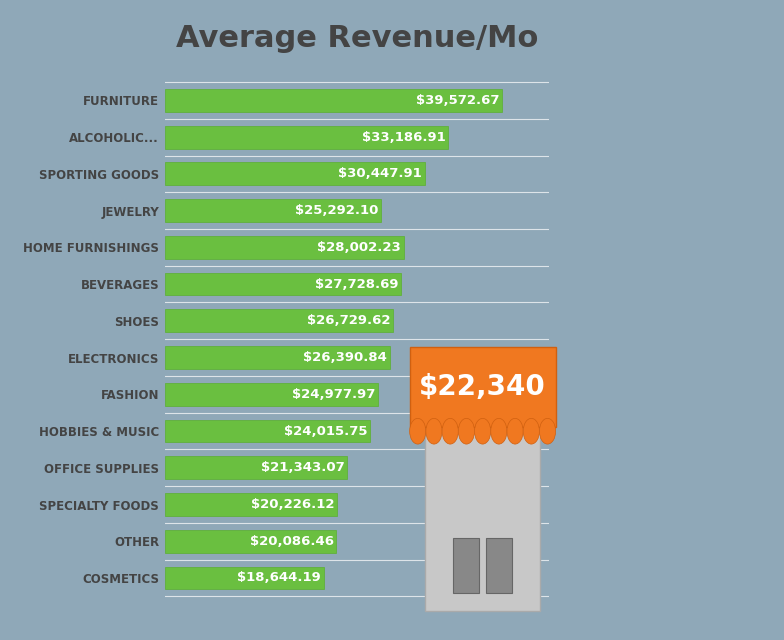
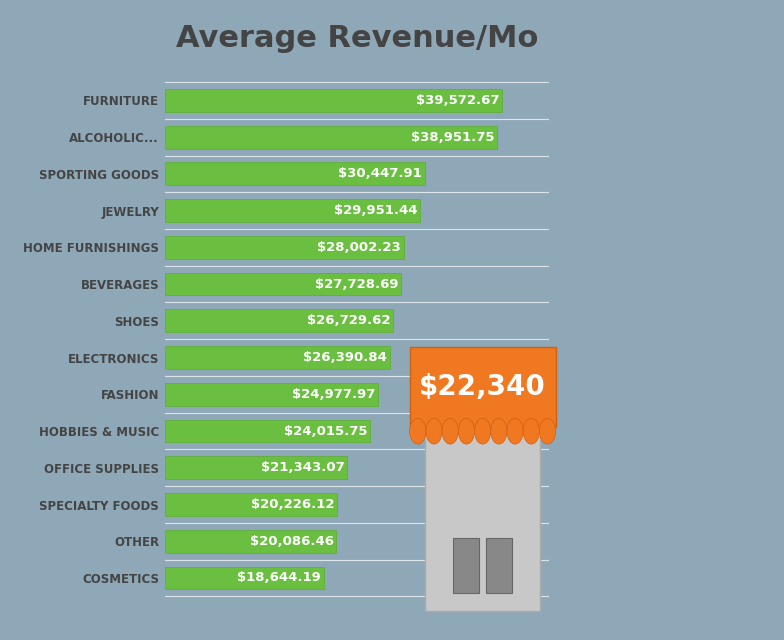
ALCOHOLIC...: $33,186.91 -> $38,951.75
JEWELRY: $25,292.10 -> $29,951.44
